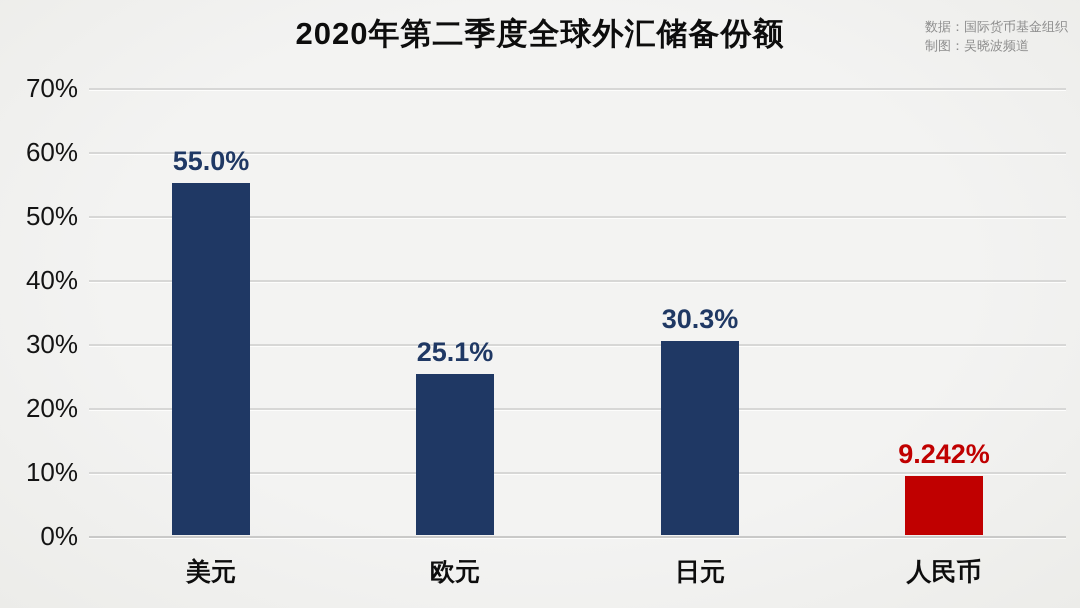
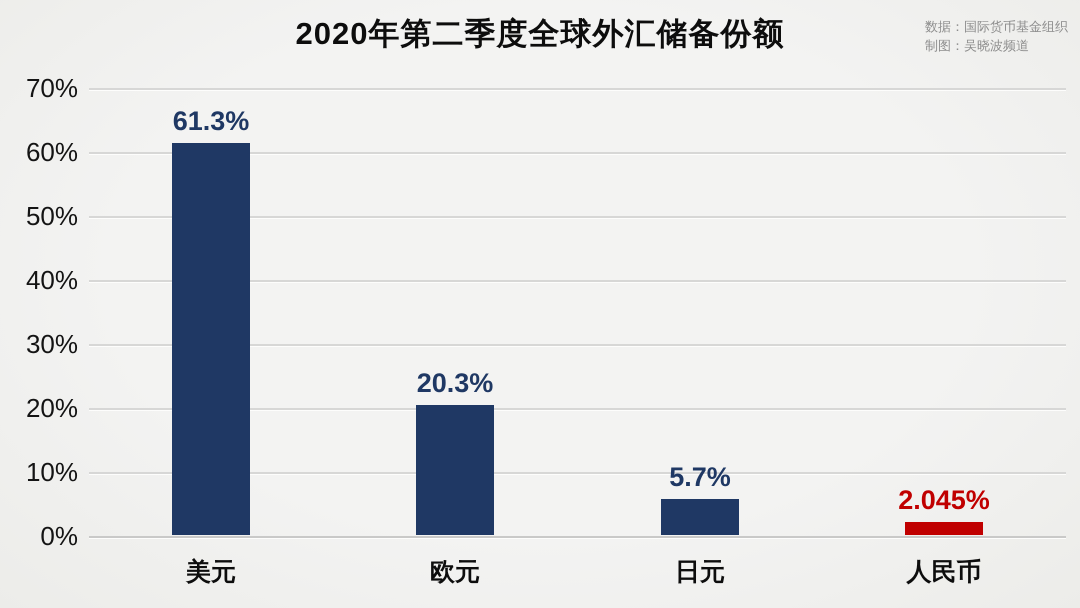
美元: 55.0% -> 61.3%
欧元: 25.1% -> 20.3%
日元: 30.3% -> 5.7%
人民币: 9.242% -> 2.045%
